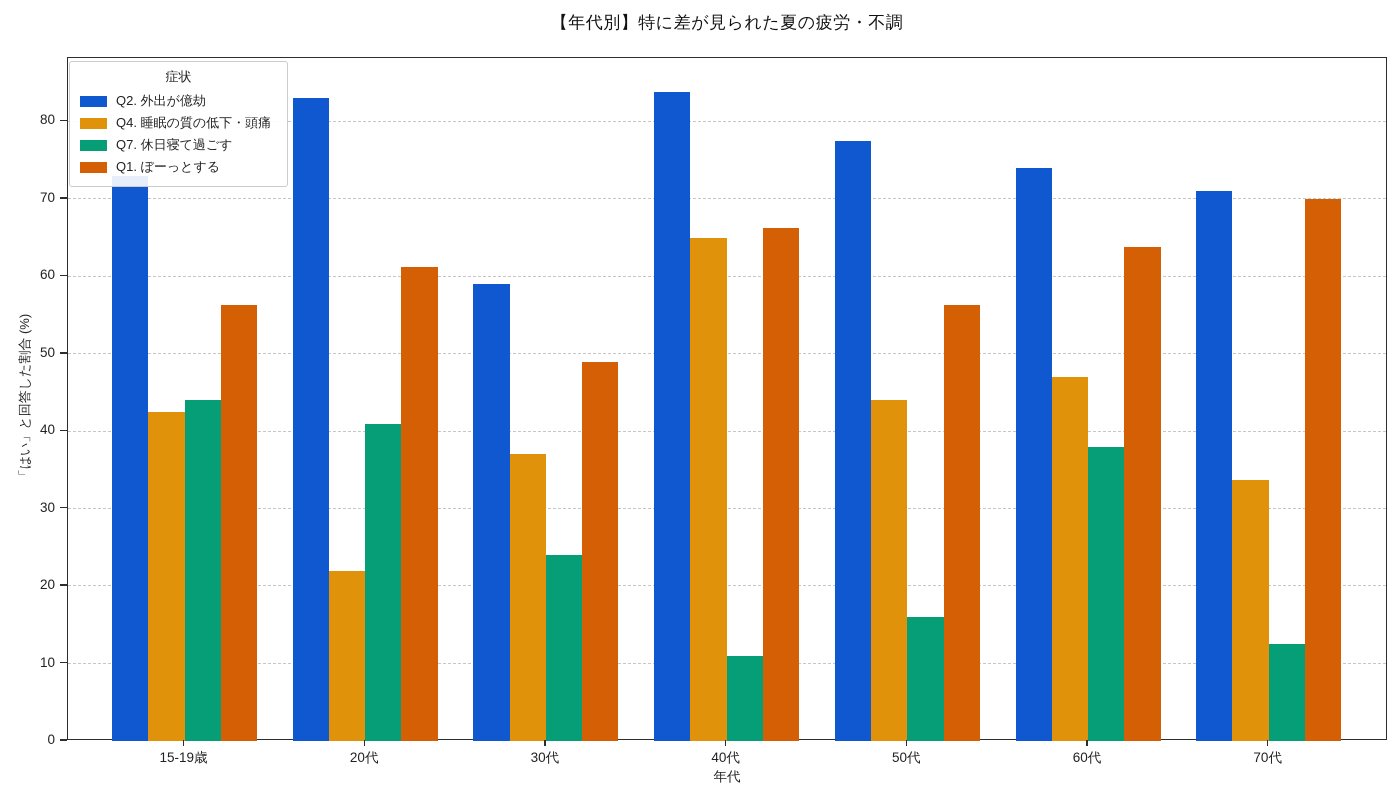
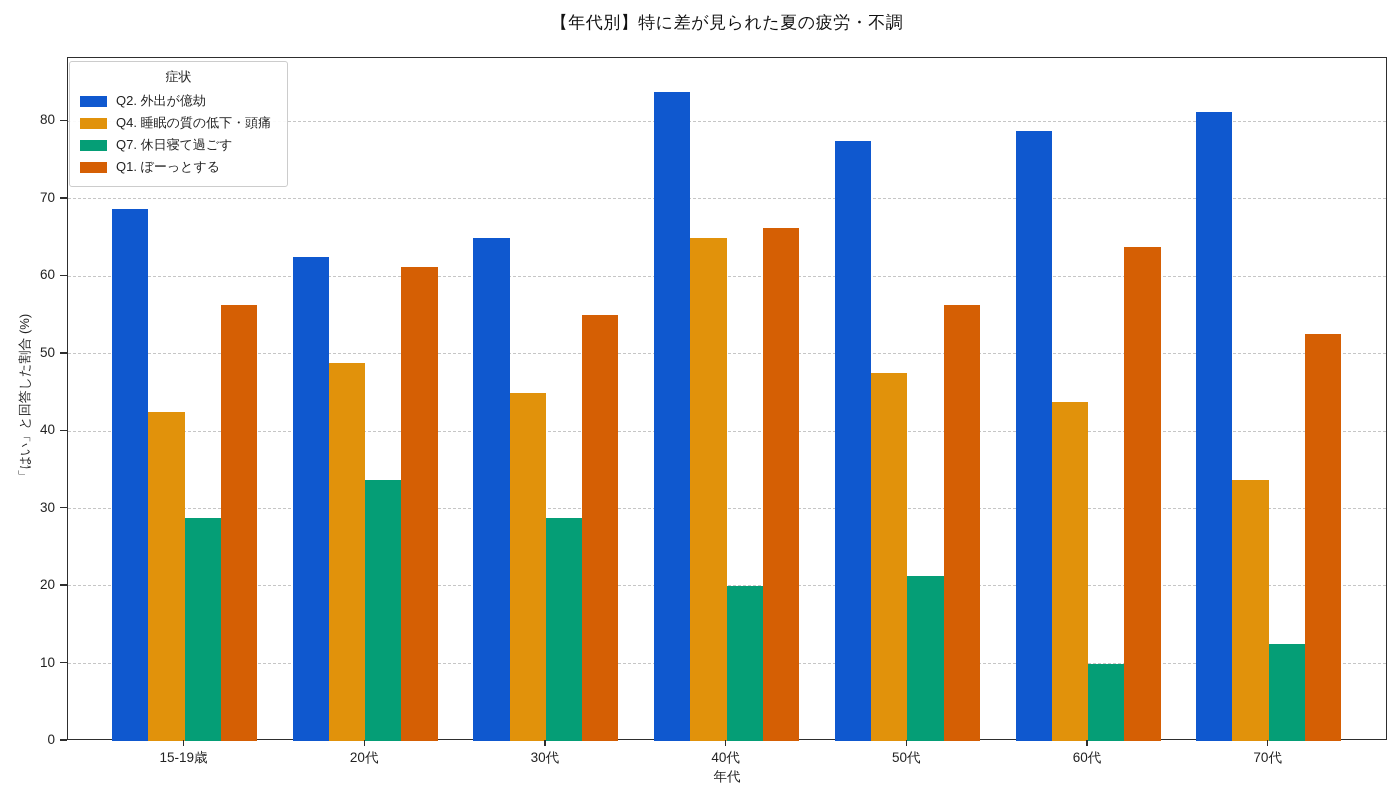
Q2. 外出が億劫/15-19歳: 73 -> 69
Q7. 休日寝て過ごす/15-19歳: 44 -> 29
Q2. 外出が億劫/20代: 83 -> 62
Q4. 睡眠の質の低下・頭痛/20代: 22 -> 49
Q7. 休日寝て過ごす/20代: 41 -> 34
Q2. 外出が億劫/30代: 59 -> 65
Q4. 睡眠の質の低下・頭痛/30代: 37 -> 45
Q7. 休日寝て過ごす/30代: 24 -> 29
Q1. ぼーっとする/30代: 49 -> 55
Q7. 休日寝て過ごす/40代: 11 -> 20
Q4. 睡眠の質の低下・頭痛/50代: 44 -> 48
Q7. 休日寝て過ごす/50代: 16 -> 21
Q2. 外出が億劫/60代: 74 -> 79
Q4. 睡眠の質の低下・頭痛/60代: 47 -> 44
Q7. 休日寝て過ごす/60代: 38 -> 10
Q2. 外出が億劫/70代: 71 -> 81
Q1. ぼーっとする/70代: 70 -> 52
